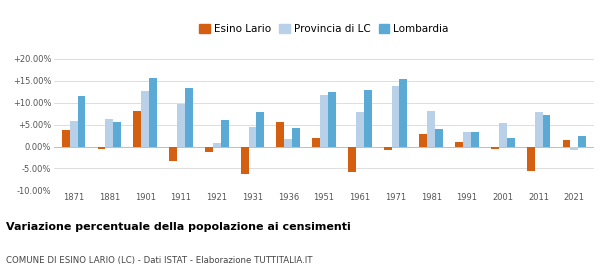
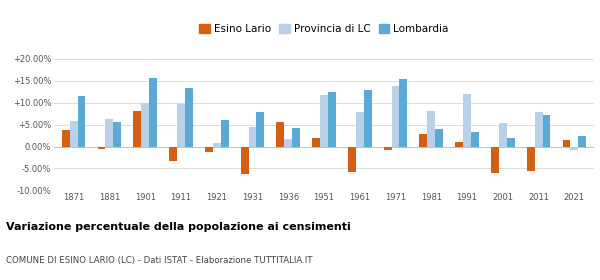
Provincia di LC/1901: 12.6% -> 10.0%
Provincia di LC/1991: 3.3% -> 12.0%
Esino Lario/2001: -0.5% -> -6.0%
